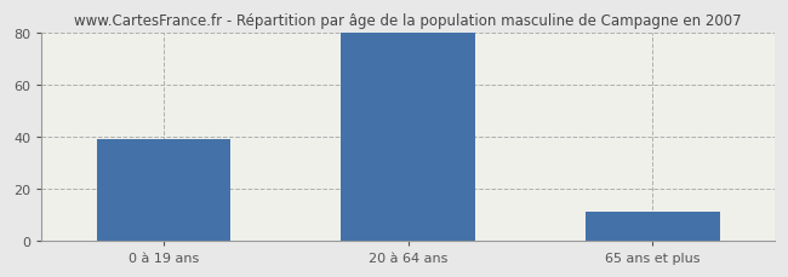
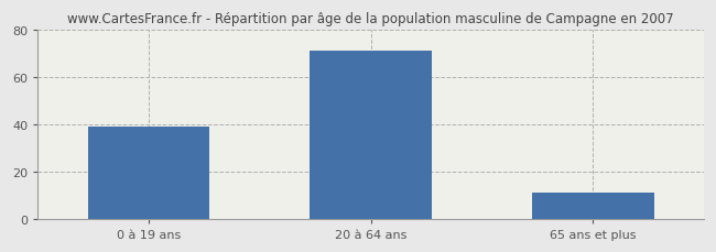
20 à 64 ans: 80 -> 71
